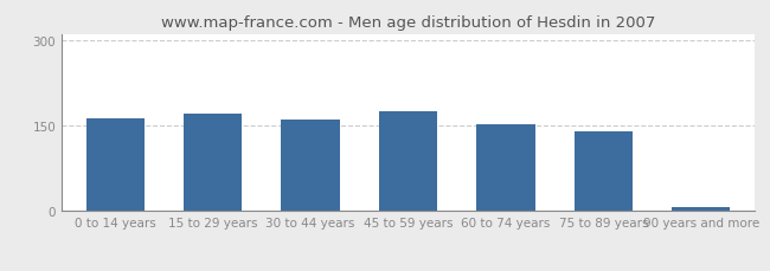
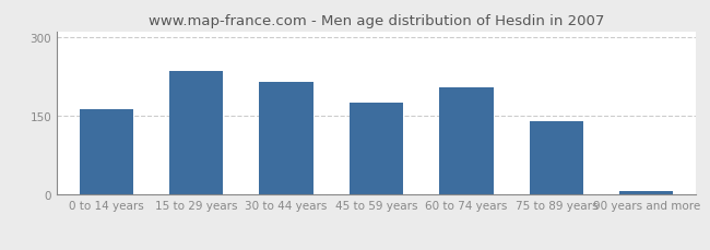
15 to 29 years: 170 -> 235
30 to 44 years: 161 -> 215
60 to 74 years: 152 -> 205
